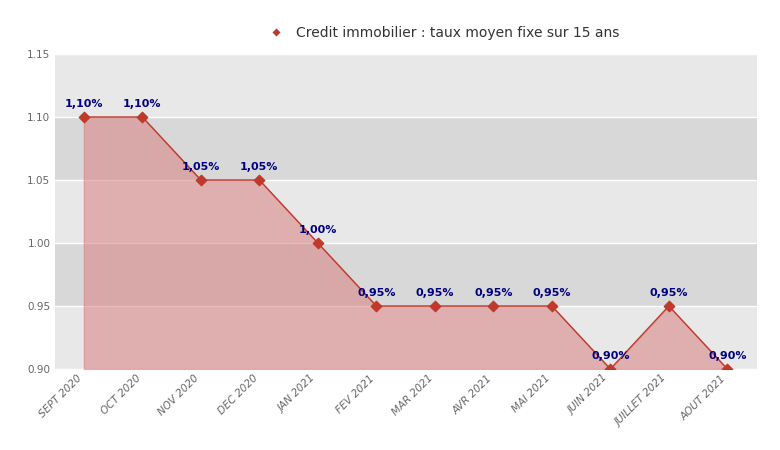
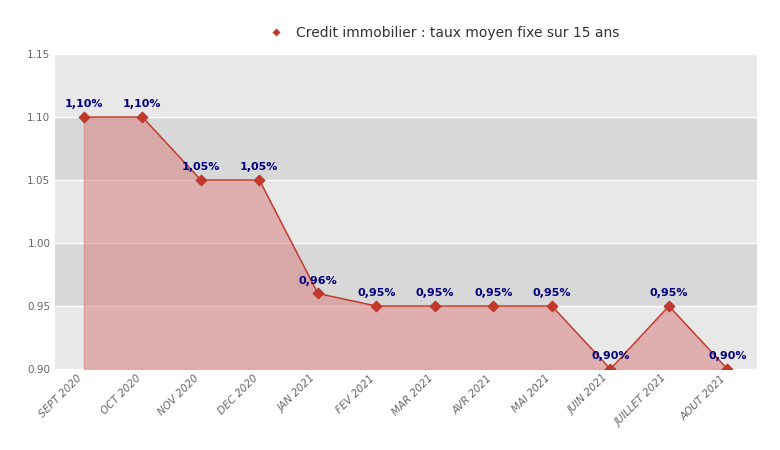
JAN 2021: 1,00% -> 0,96%
